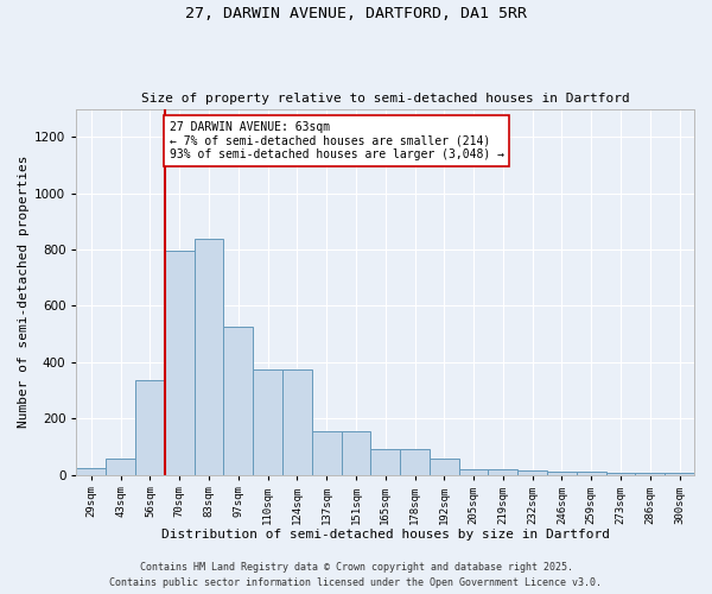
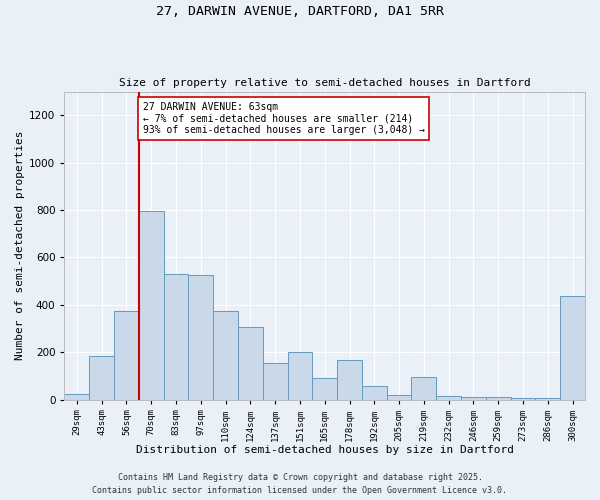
43sqm: 58 -> 185
56sqm: 335 -> 375
83sqm: 840 -> 530
124sqm: 375 -> 305
151sqm: 155 -> 200
178sqm: 90 -> 165
219sqm: 20 -> 95
300sqm: 5 -> 435
